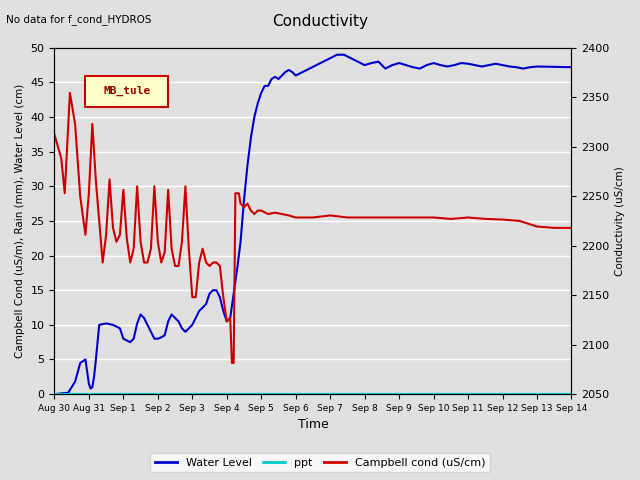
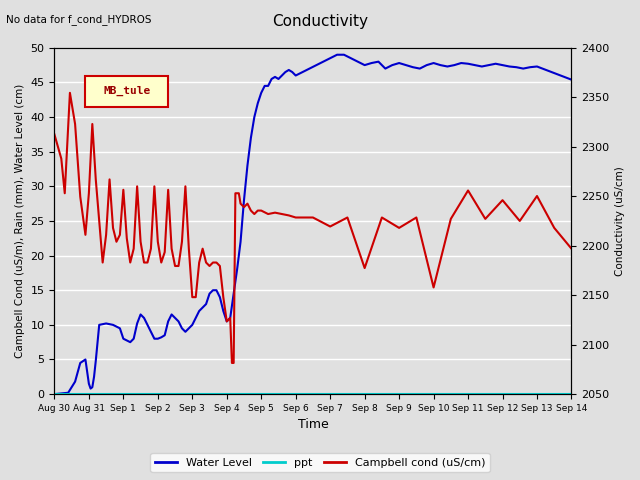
Campbell cond (uS/cm)/Sep 7: 25.8 -> 24.2
Campbell cond (uS/cm)/Sep 8: 25.5 -> 18.2
Campbell cond (uS/cm)/Sep 9: 25.5 -> 24.0
Campbell cond (uS/cm)/Sep 10: 25.5 -> 15.4
Campbell cond (uS/cm)/Sep 11: 25.5 -> 29.4
Campbell cond (uS/cm)/Sep 12: 25.2 -> 28.0
Campbell cond (uS/cm)/Sep 13: 24.2 -> 28.6
Water Level/Sep 14: 47.2 -> 45.4
Campbell cond (uS/cm)/Sep 14: 24.0 -> 21.0
